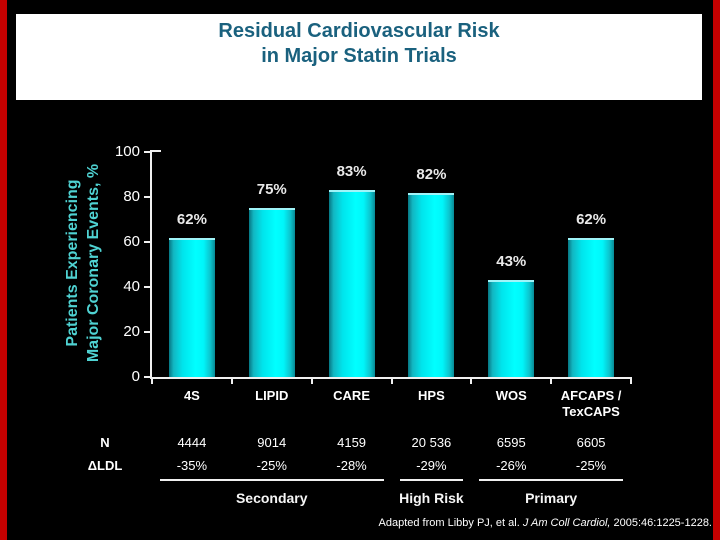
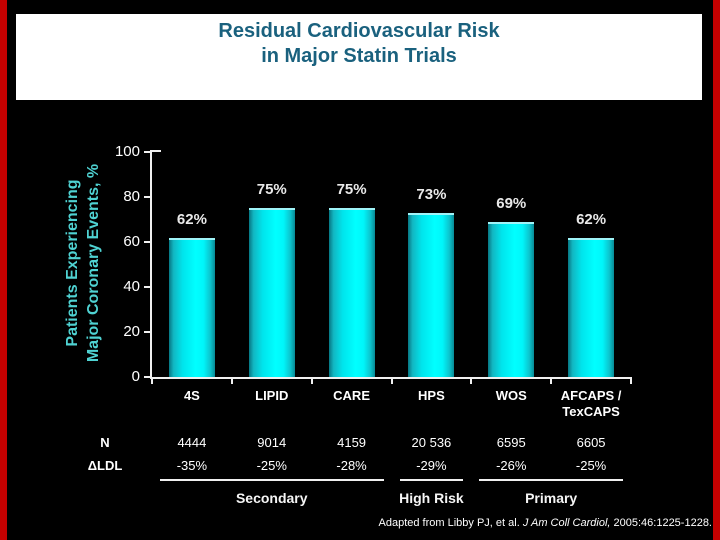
CARE: 83% -> 75%
HPS: 82% -> 73%
WOS: 43% -> 69%
